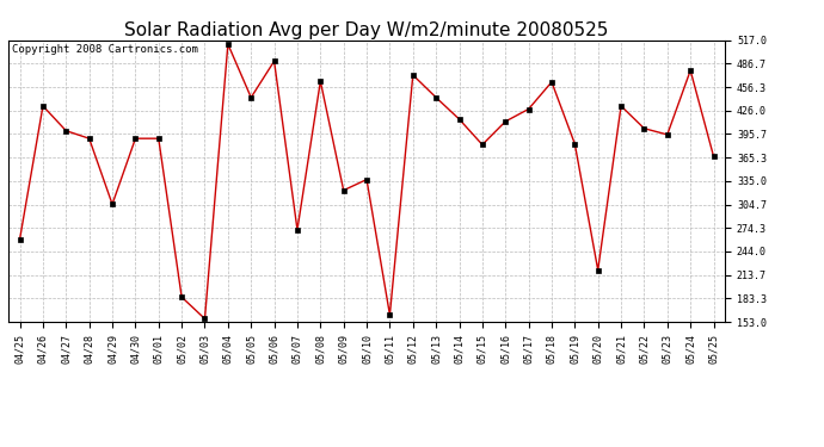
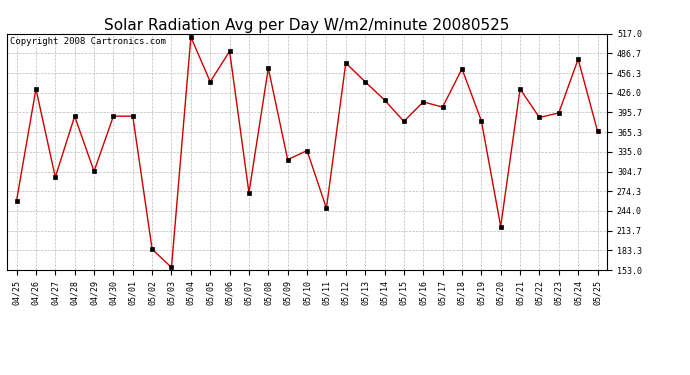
04/27: 400 -> 296
05/11: 162 -> 248
05/17: 428 -> 404
05/22: 403 -> 388
